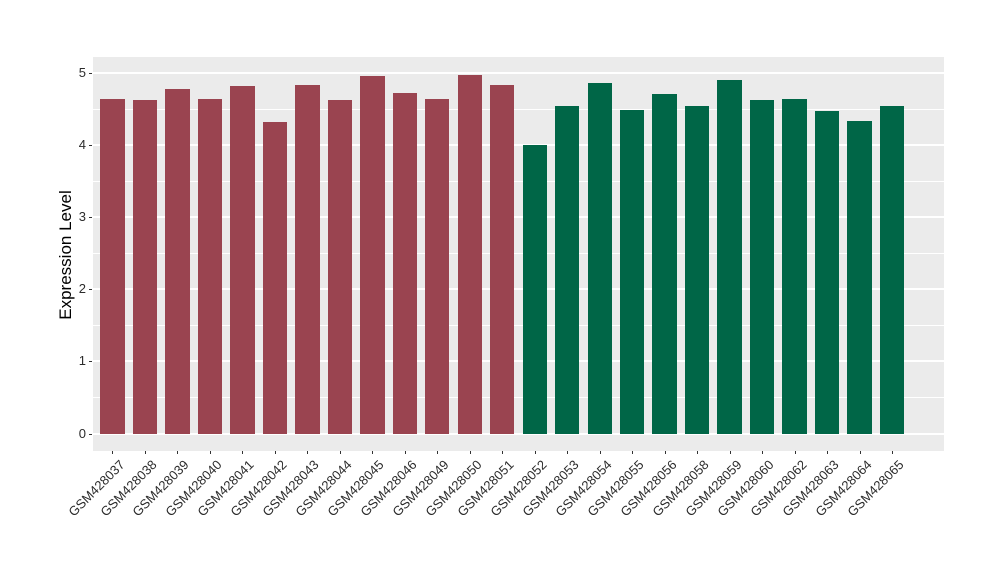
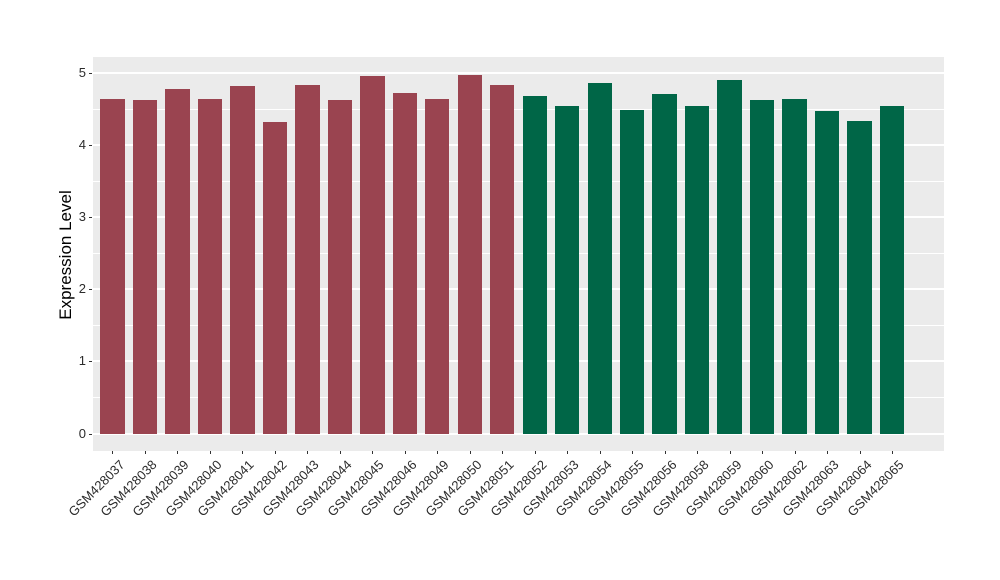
GSM428052: 4.0 -> 4.7
